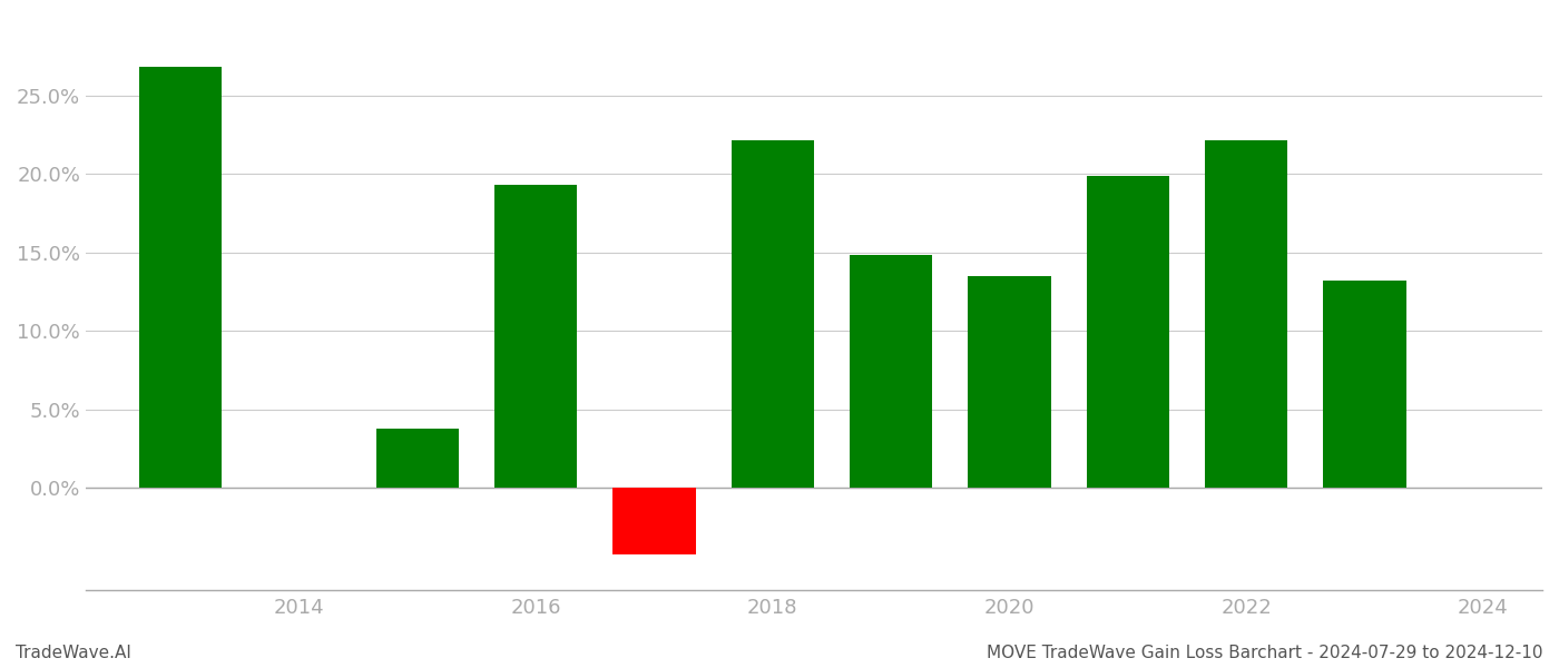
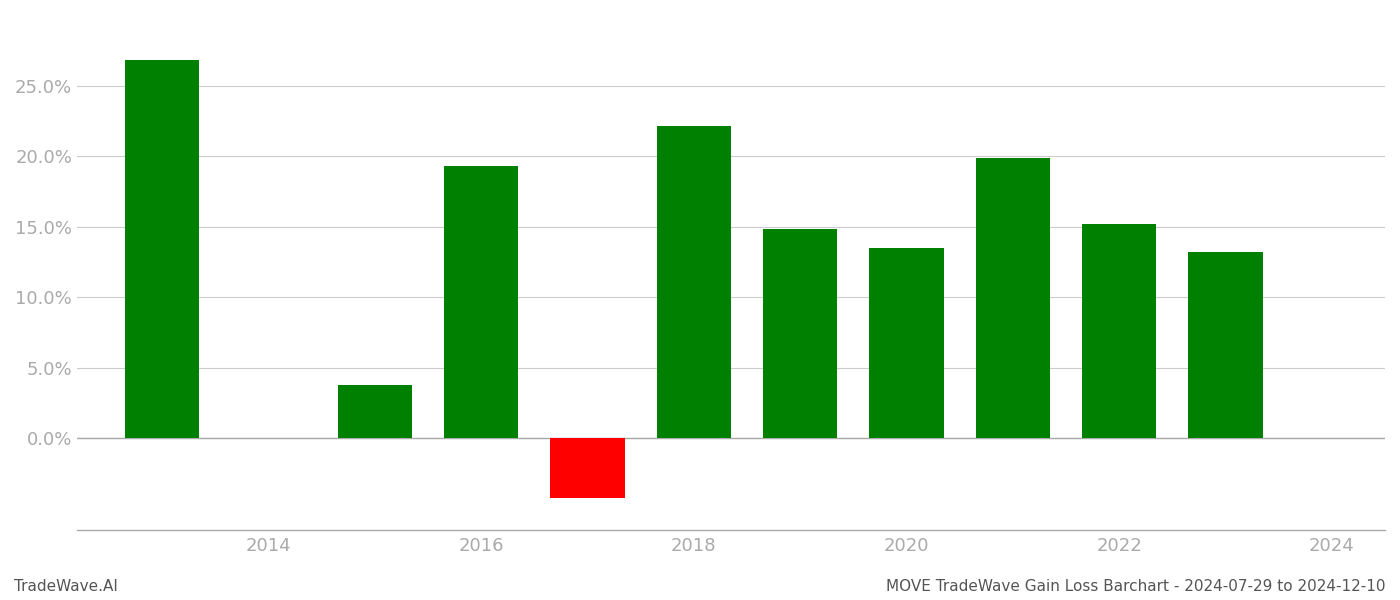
2022: 22.1% -> 15.2%
